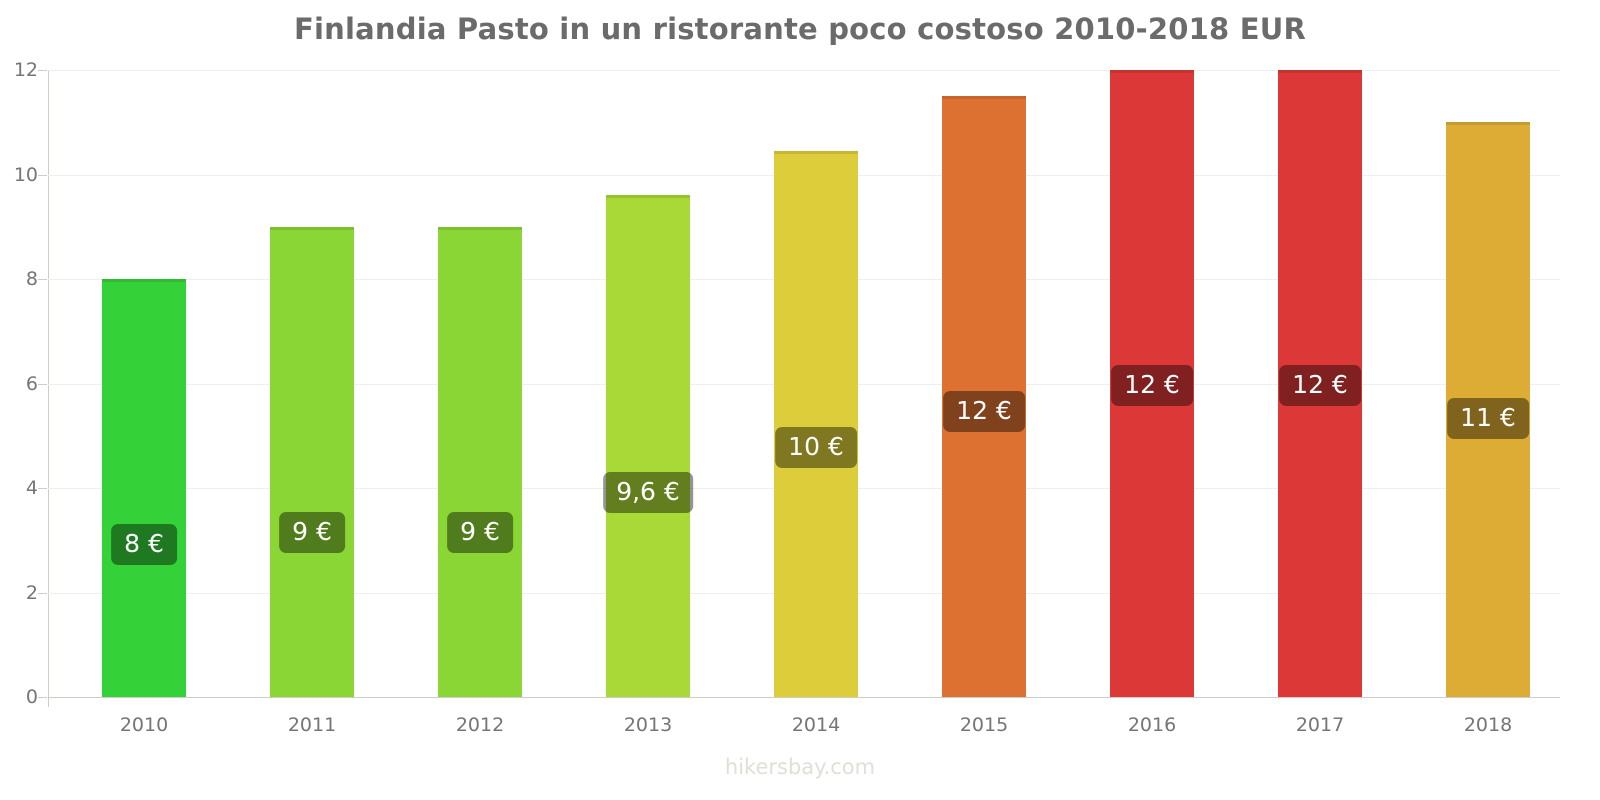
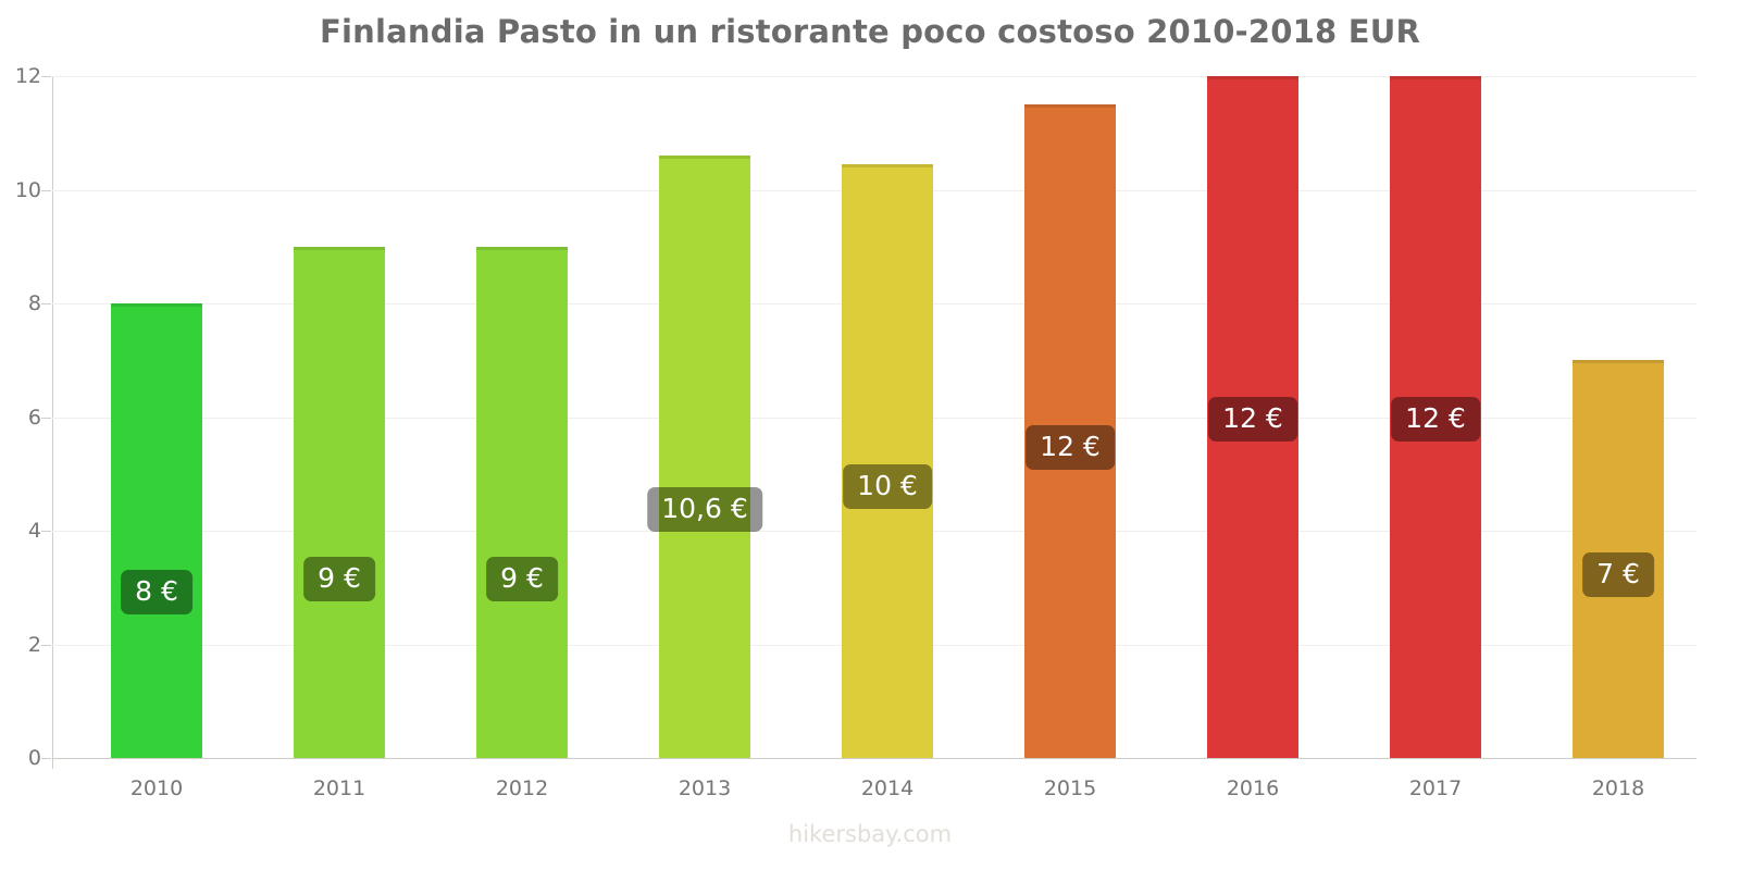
2013: 9,6 -> 10,6
2018: 11 -> 7
